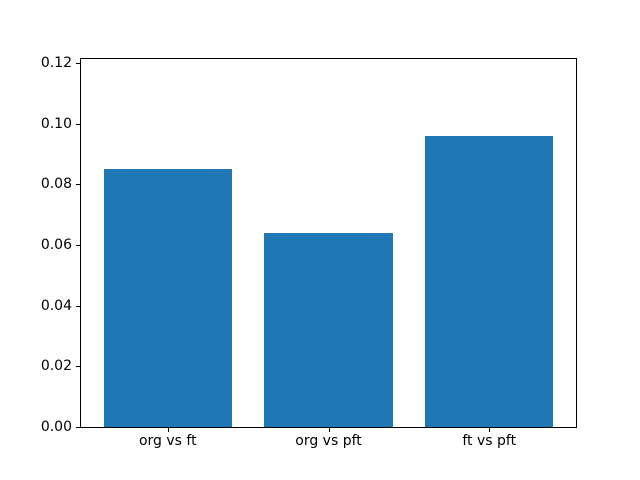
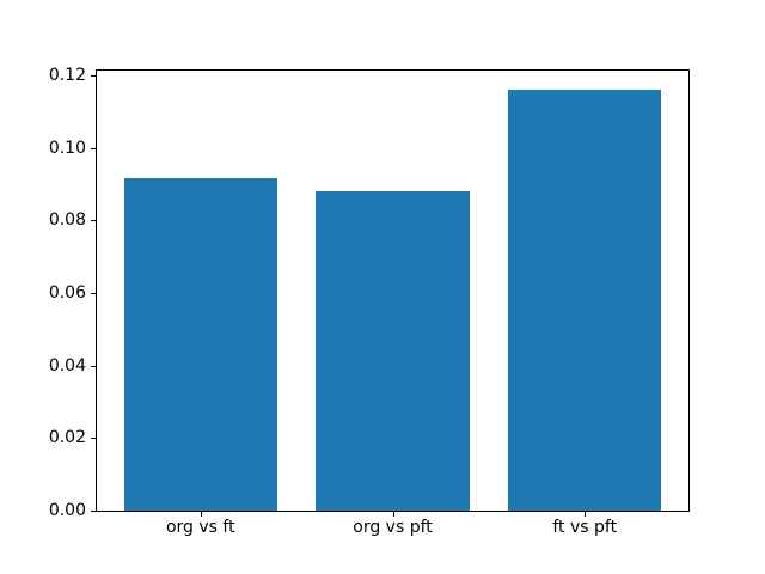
org vs ft: 0.085 -> 0.091
org vs pft: 0.064 -> 0.088
ft vs pft: 0.096 -> 0.116
